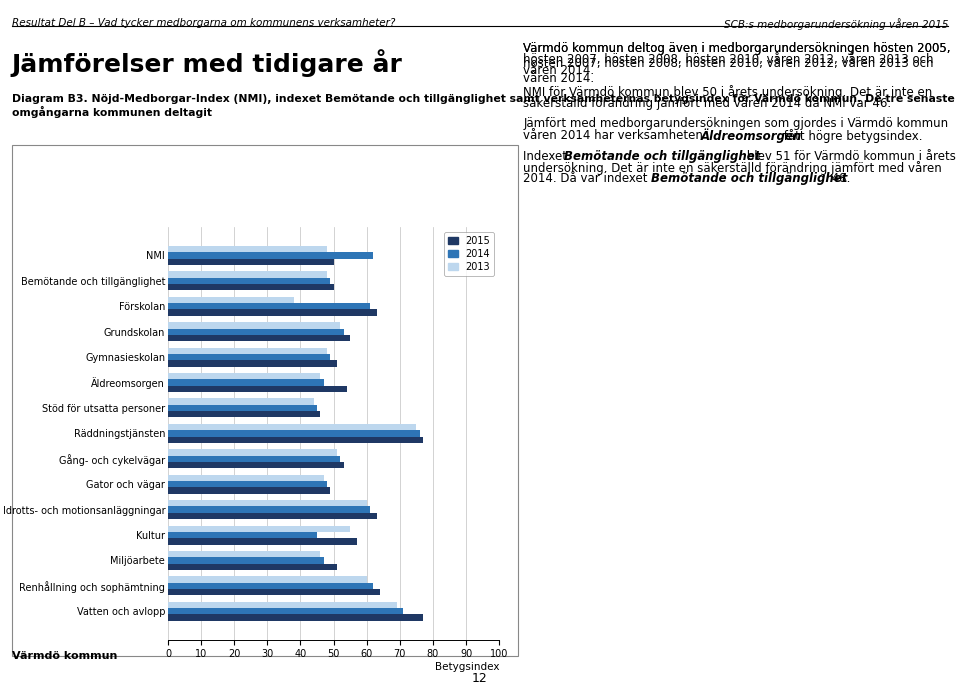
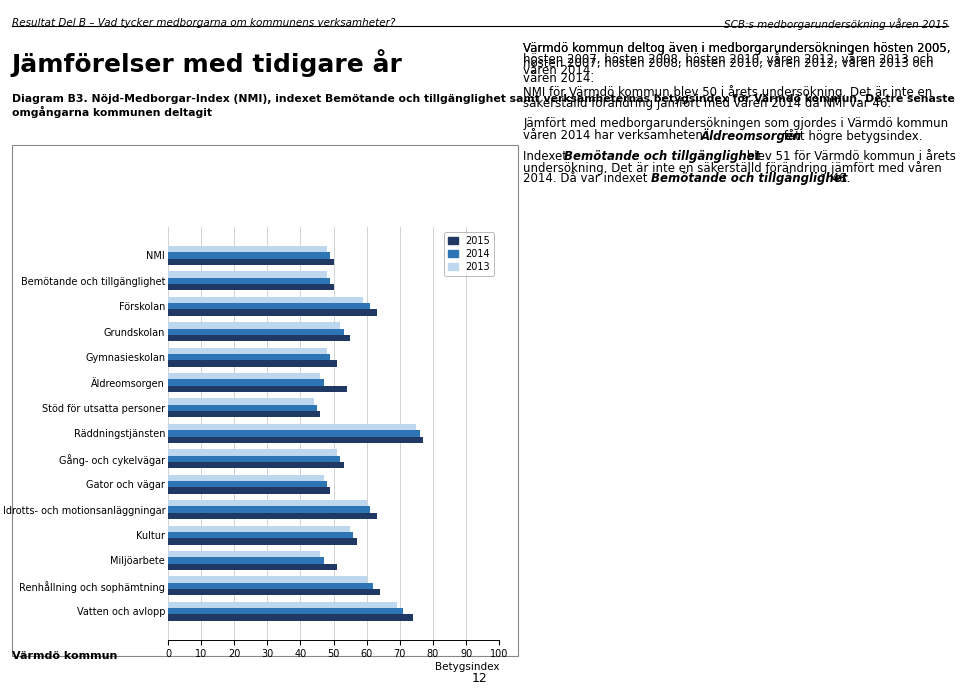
2014/NMI: 62 -> 49
2013/Förskolan: 38 -> 59
2014/Kultur: 45 -> 56
2015/Vatten och avlopp: 77 -> 74
